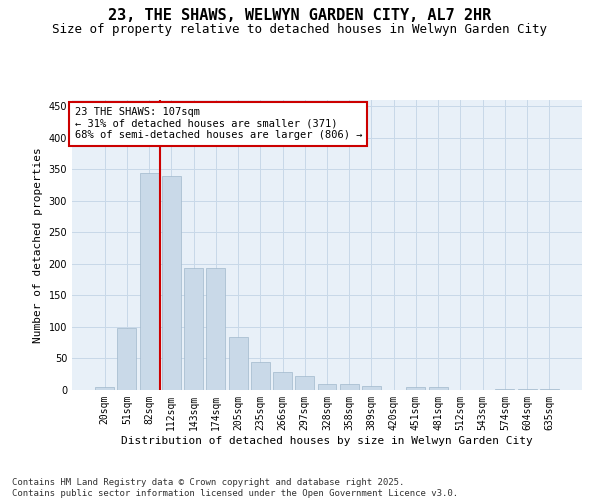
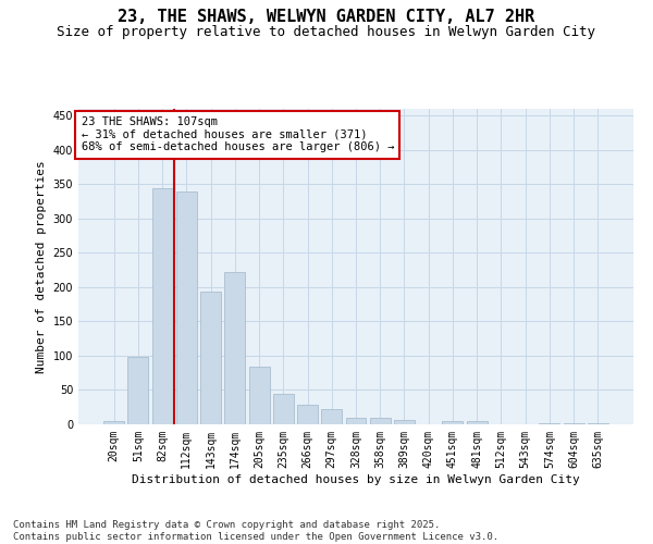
174sqm: 193 -> 222
